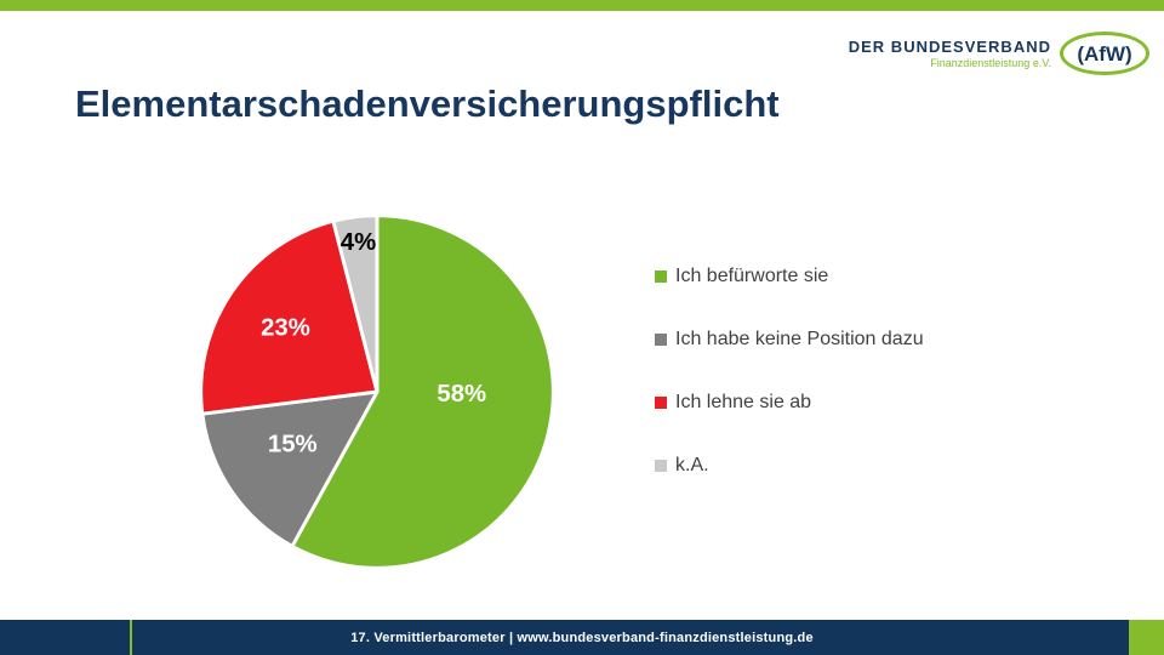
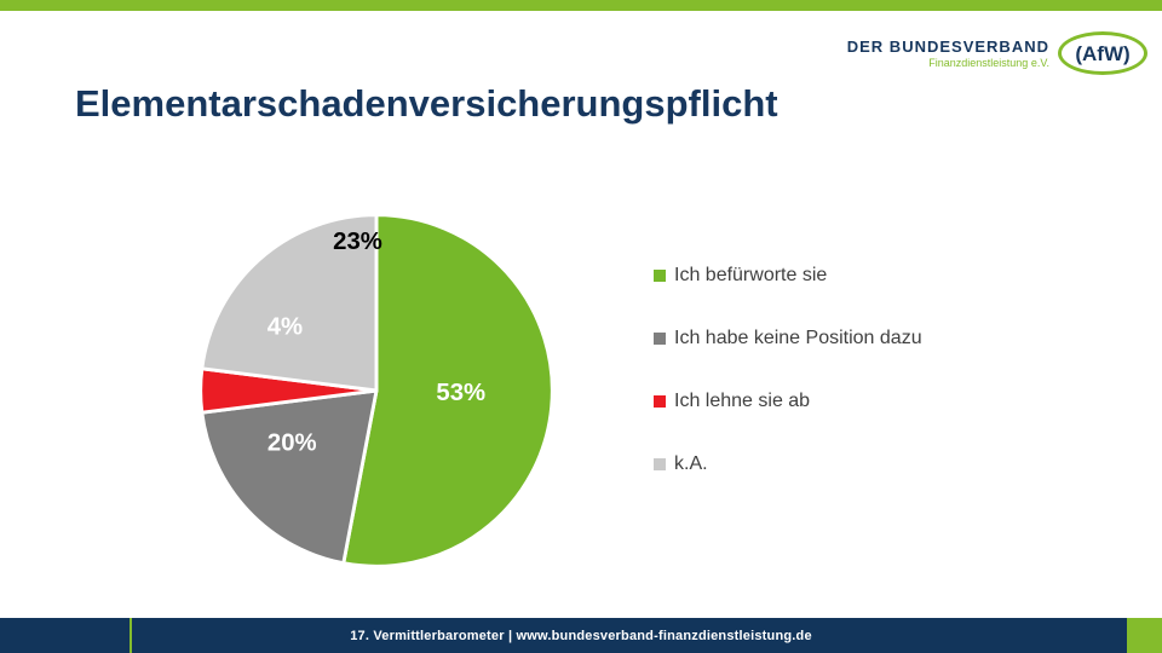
Ich befürworte sie: 58% -> 53%
Ich habe keine Position dazu: 15% -> 20%
Ich lehne sie ab: 23% -> 4%
k.A.: 4% -> 23%
